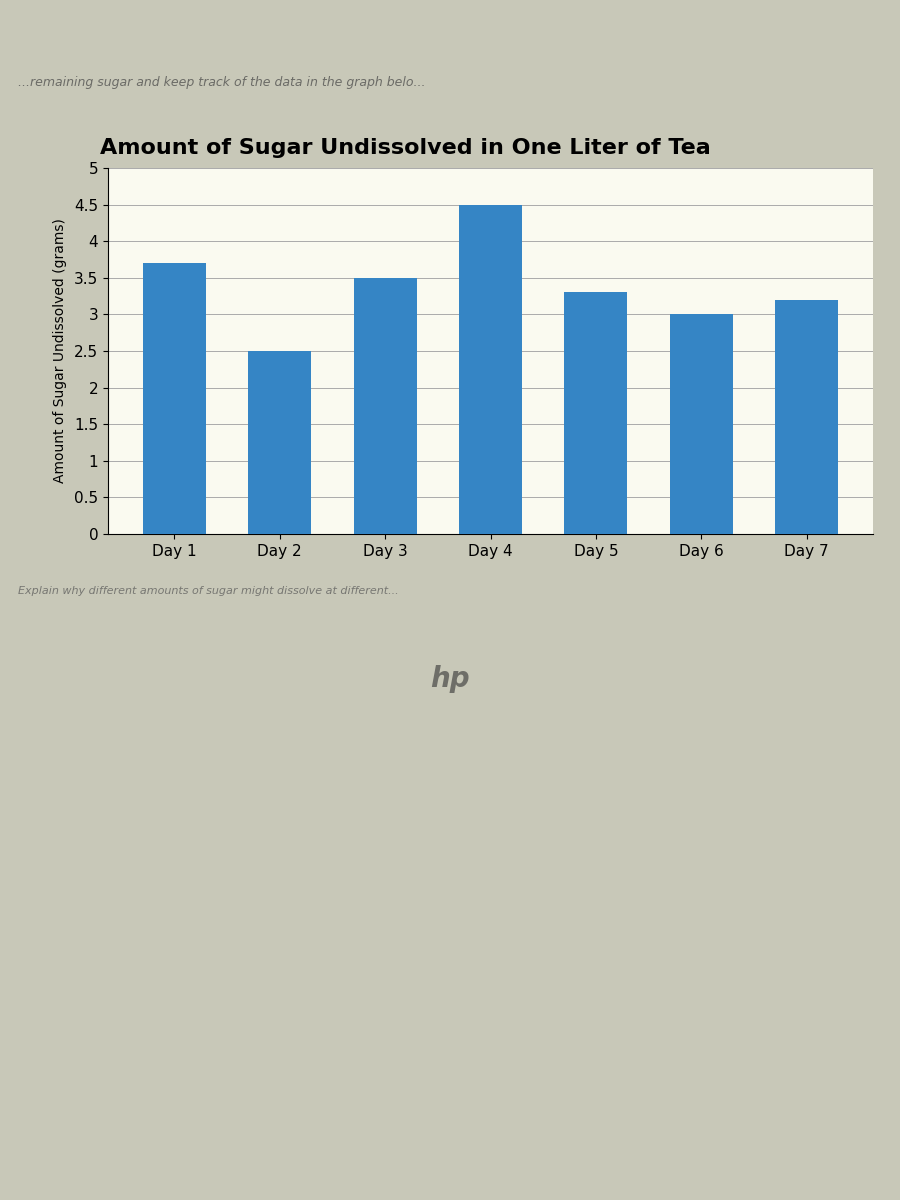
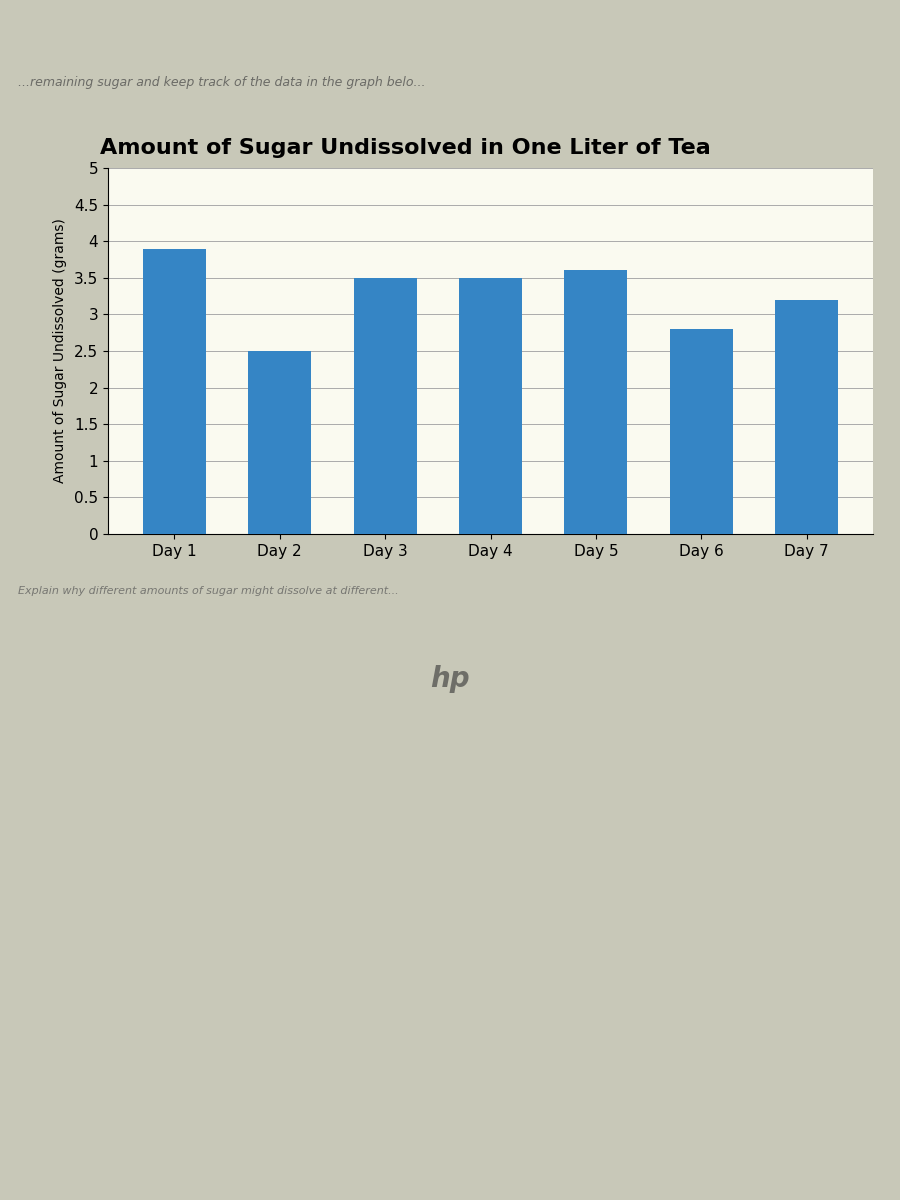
Day 1: 3.7 -> 3.9
Day 4: 4.5 -> 3.5
Day 5: 3.3 -> 3.6
Day 6: 3.0 -> 2.8
